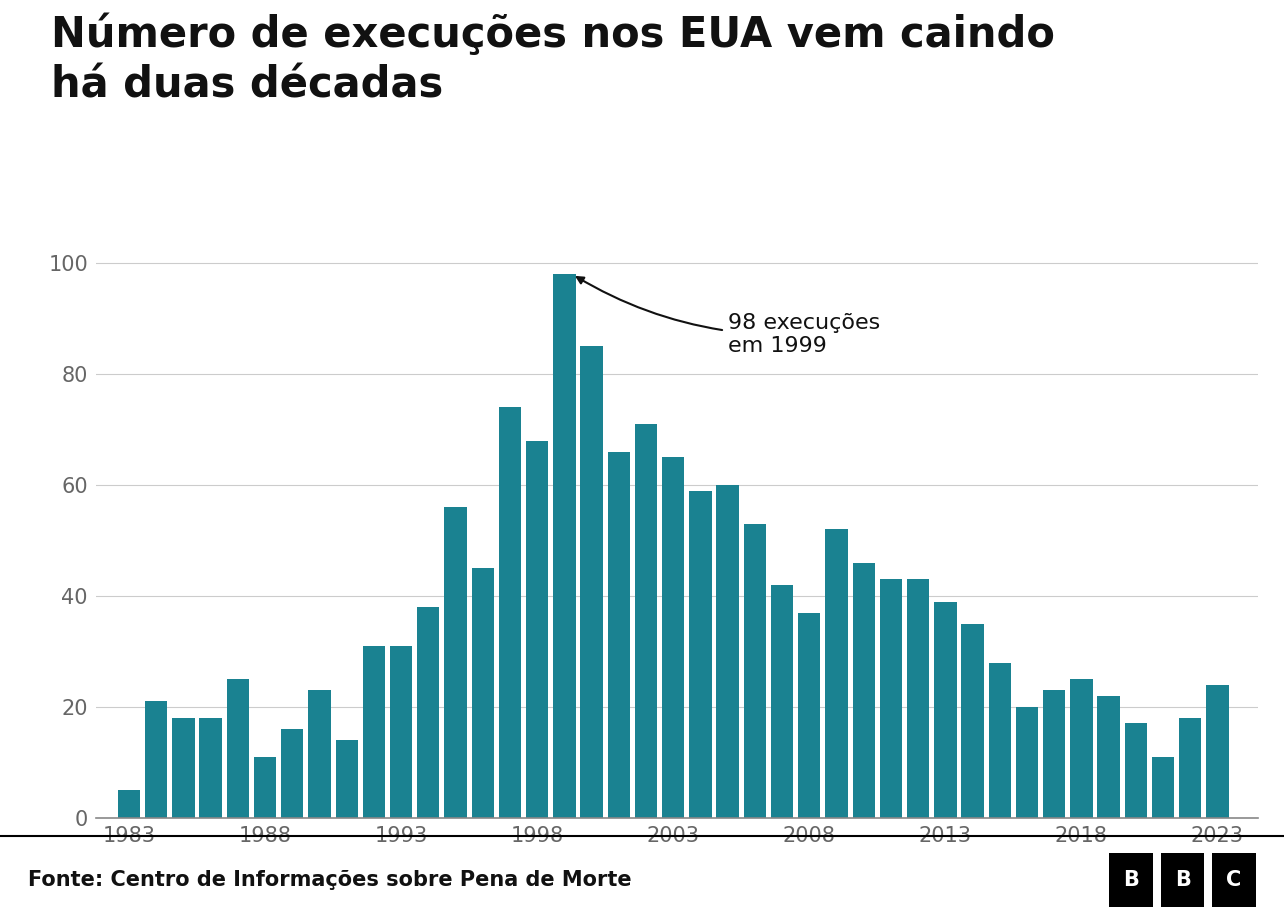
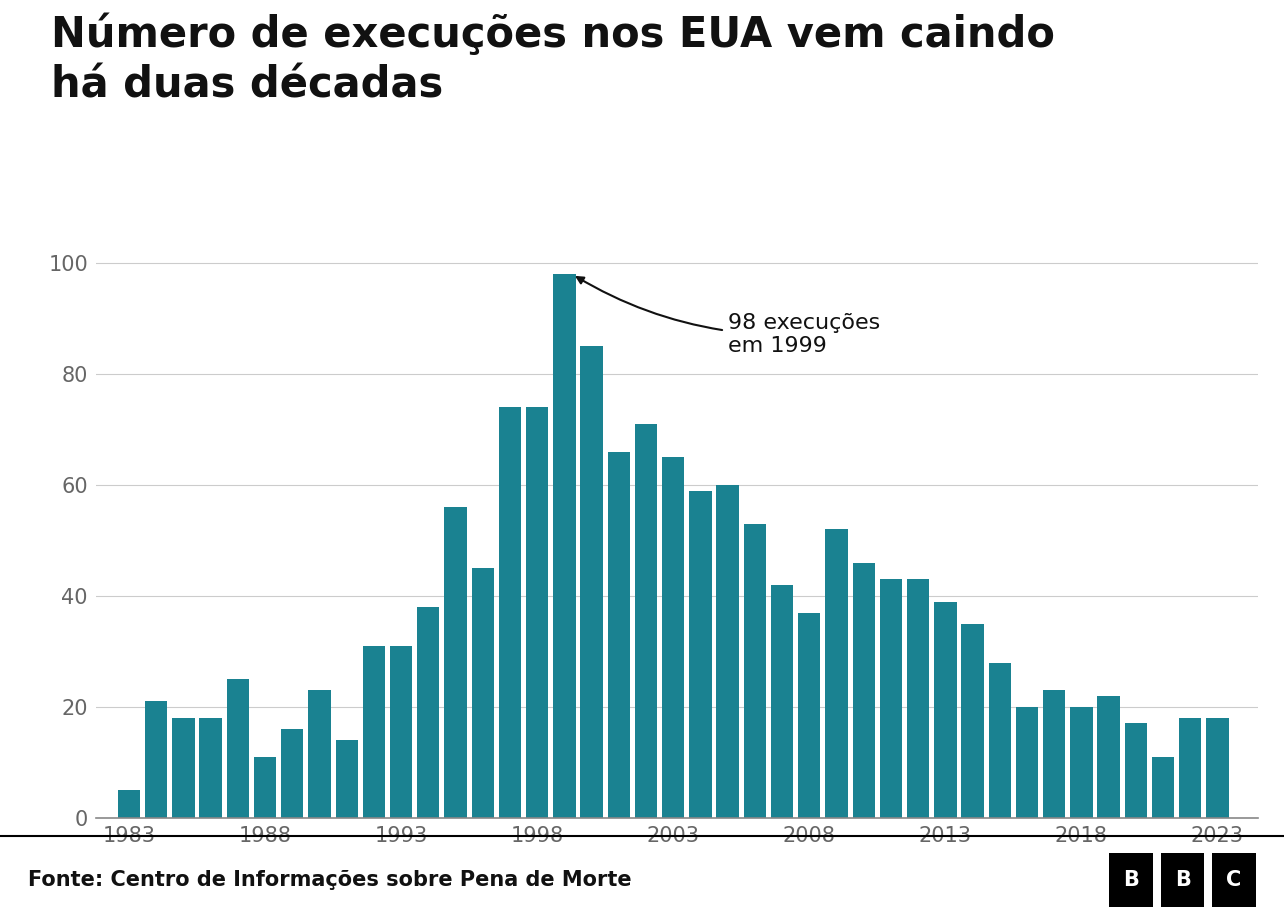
1998: 68 -> 74
2018: 25 -> 20
2023: 24 -> 18
